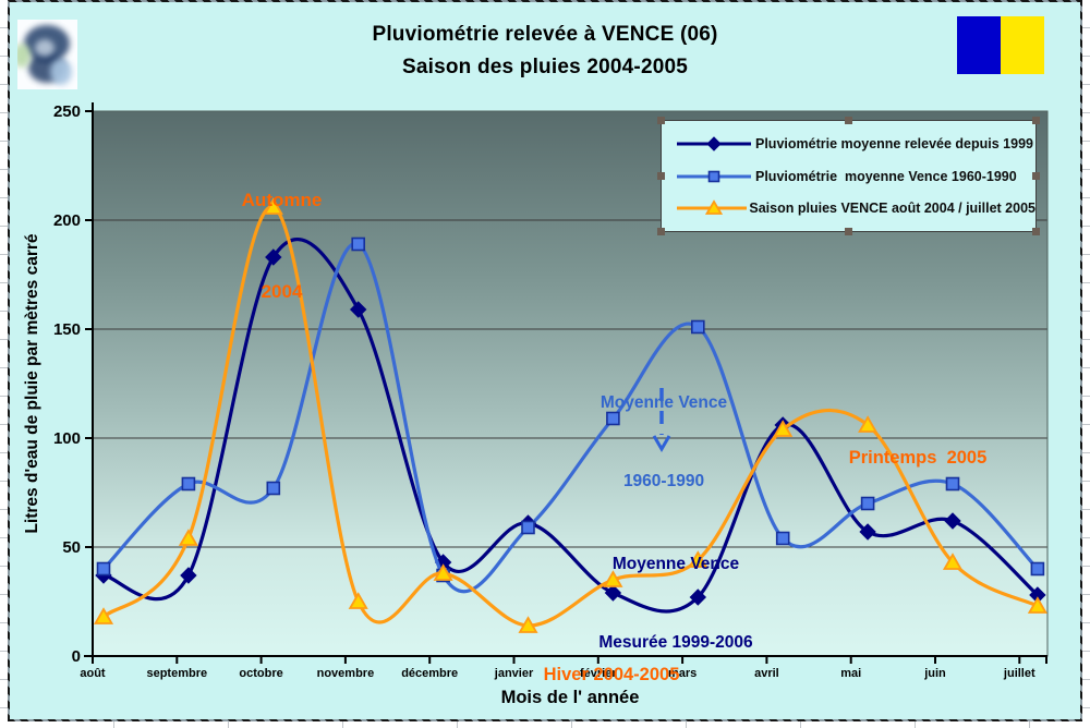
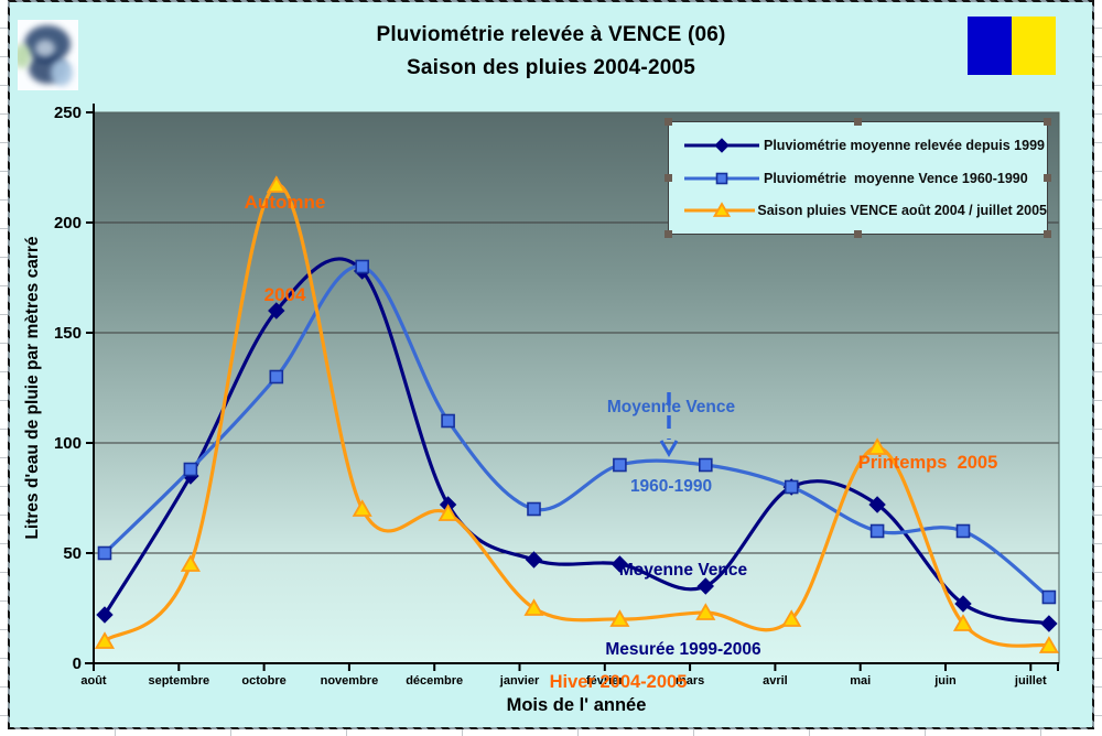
Pluviométrie moyenne relevée depuis 1999/août: 37 -> 22
Pluviométrie moyenne Vence 1960-1990/août: 40 -> 50
Saison pluies VENCE août 2004 / juillet 2005/août: 18 -> 10
Pluviométrie moyenne relevée depuis 1999/septembre: 37 -> 85
Pluviométrie moyenne Vence 1960-1990/septembre: 79 -> 88
Saison pluies VENCE août 2004 / juillet 2005/septembre: 54 -> 45
Pluviométrie moyenne relevée depuis 1999/octobre: 183 -> 160
Pluviométrie moyenne Vence 1960-1990/octobre: 77 -> 130
Saison pluies VENCE août 2004 / juillet 2005/octobre: 206 -> 217
Pluviométrie moyenne relevée depuis 1999/novembre: 159 -> 178
Pluviométrie moyenne Vence 1960-1990/novembre: 189 -> 180
Saison pluies VENCE août 2004 / juillet 2005/novembre: 25 -> 70
Pluviométrie moyenne relevée depuis 1999/décembre: 43 -> 72
Pluviométrie moyenne Vence 1960-1990/décembre: 37 -> 110
Saison pluies VENCE août 2004 / juillet 2005/décembre: 38 -> 68
Pluviométrie moyenne relevée depuis 1999/janvier: 61 -> 47
Pluviométrie moyenne Vence 1960-1990/janvier: 59 -> 70
Saison pluies VENCE août 2004 / juillet 2005/janvier: 14 -> 25
Pluviométrie moyenne relevée depuis 1999/février: 29 -> 45
Pluviométrie moyenne Vence 1960-1990/février: 109 -> 90
Saison pluies VENCE août 2004 / juillet 2005/février: 35 -> 20
Pluviométrie moyenne relevée depuis 1999/mars: 27 -> 35
Pluviométrie moyenne Vence 1960-1990/mars: 151 -> 90
Saison pluies VENCE août 2004 / juillet 2005/mars: 44 -> 23
Pluviométrie moyenne relevée depuis 1999/avril: 106 -> 80
Pluviométrie moyenne Vence 1960-1990/avril: 54 -> 80
Saison pluies VENCE août 2004 / juillet 2005/avril: 104 -> 20
Pluviométrie moyenne relevée depuis 1999/mai: 57 -> 72
Pluviométrie moyenne Vence 1960-1990/mai: 70 -> 60
Saison pluies VENCE août 2004 / juillet 2005/mai: 106 -> 98
Pluviométrie moyenne relevée depuis 1999/juin: 62 -> 27
Pluviométrie moyenne Vence 1960-1990/juin: 79 -> 60
Saison pluies VENCE août 2004 / juillet 2005/juin: 43 -> 18
Pluviométrie moyenne relevée depuis 1999/juillet: 28 -> 18
Pluviométrie moyenne Vence 1960-1990/juillet: 40 -> 30
Saison pluies VENCE août 2004 / juillet 2005/juillet: 23 -> 8
